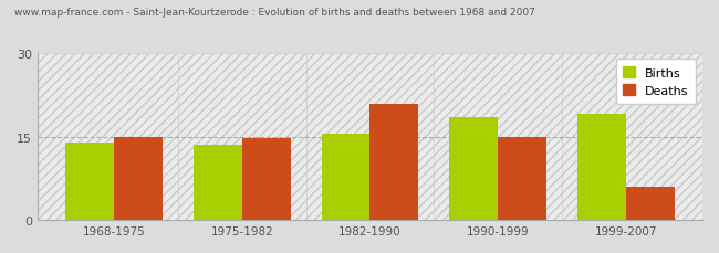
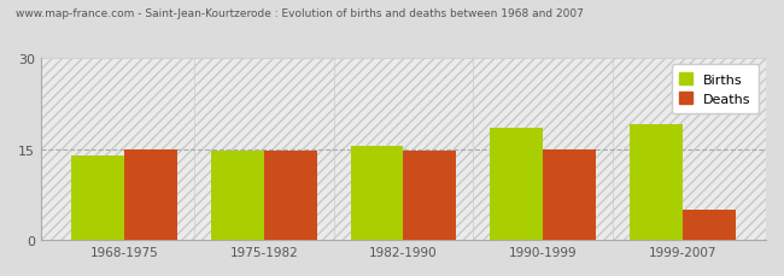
Births/1975-1982: 13.6 -> 14.7
Deaths/1982-1990: 20.8 -> 14.7
Deaths/1999-2007: 6.0 -> 5.0
